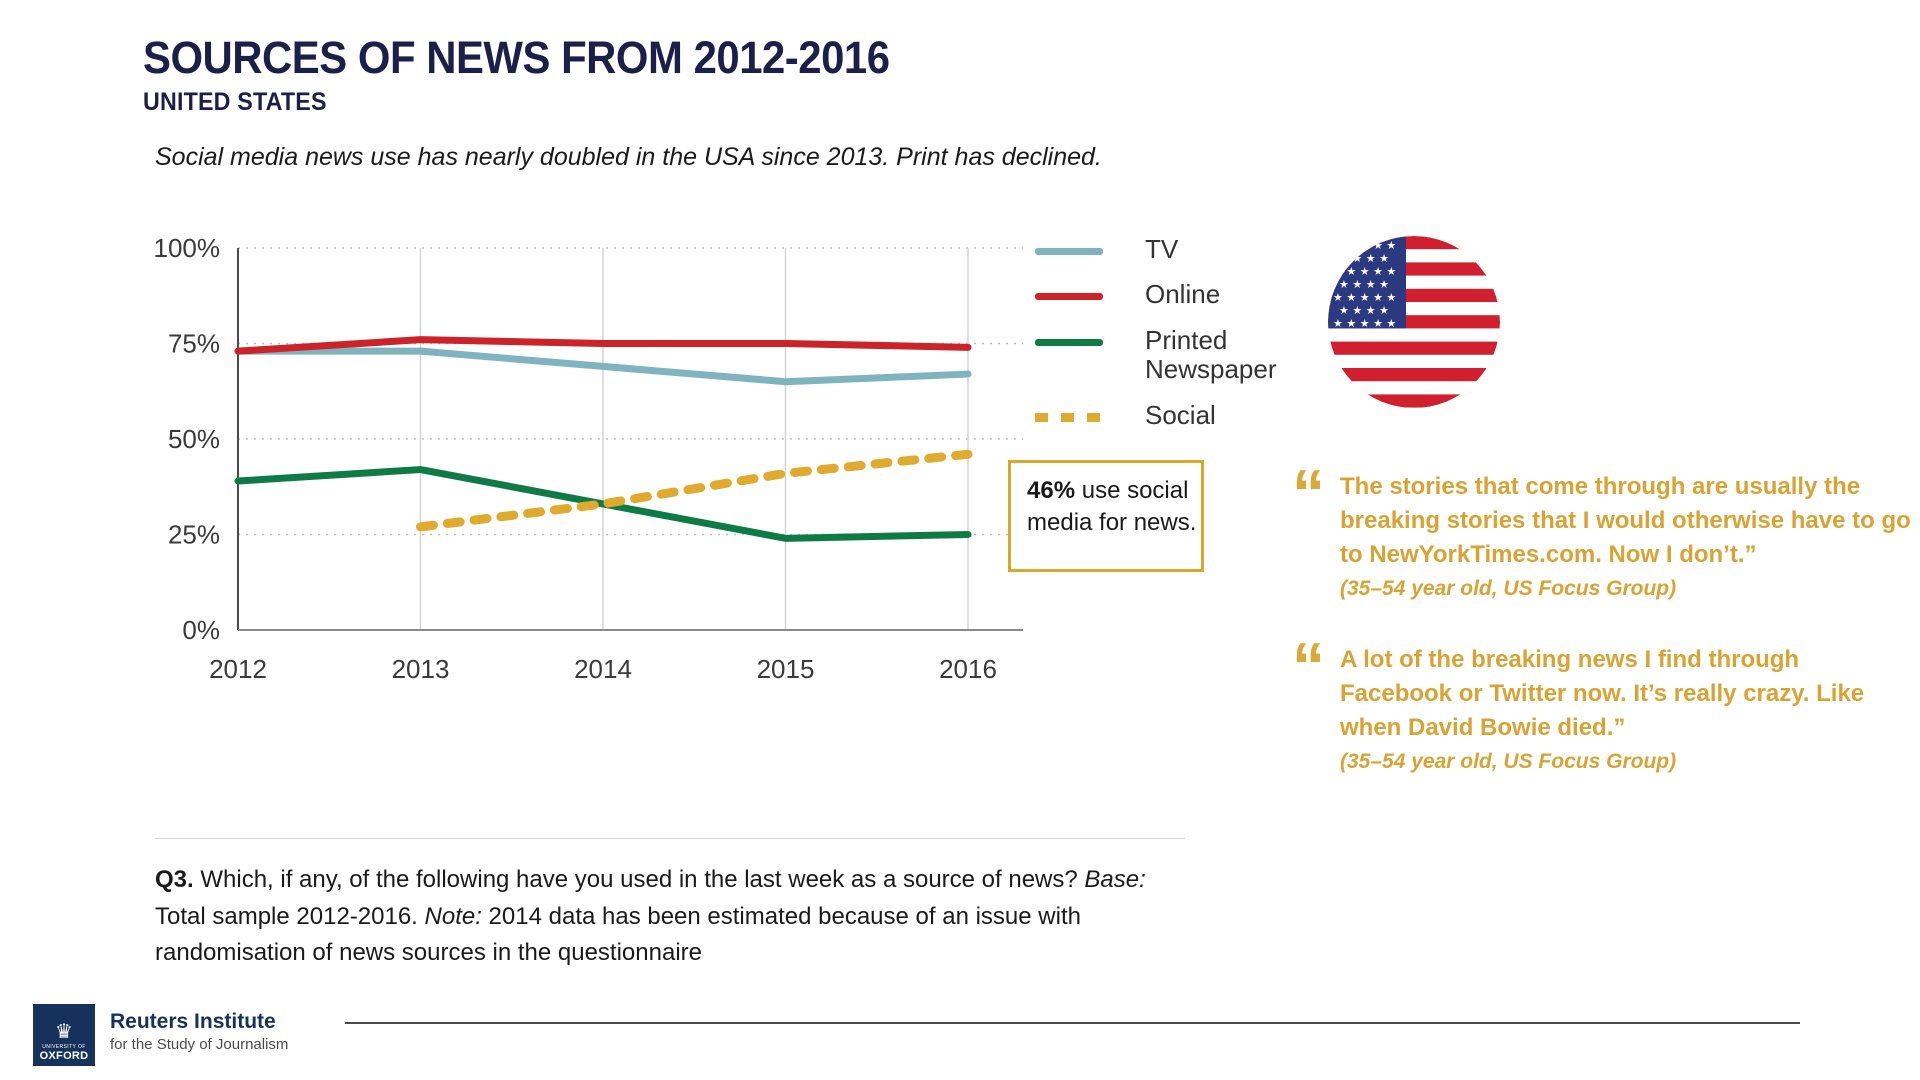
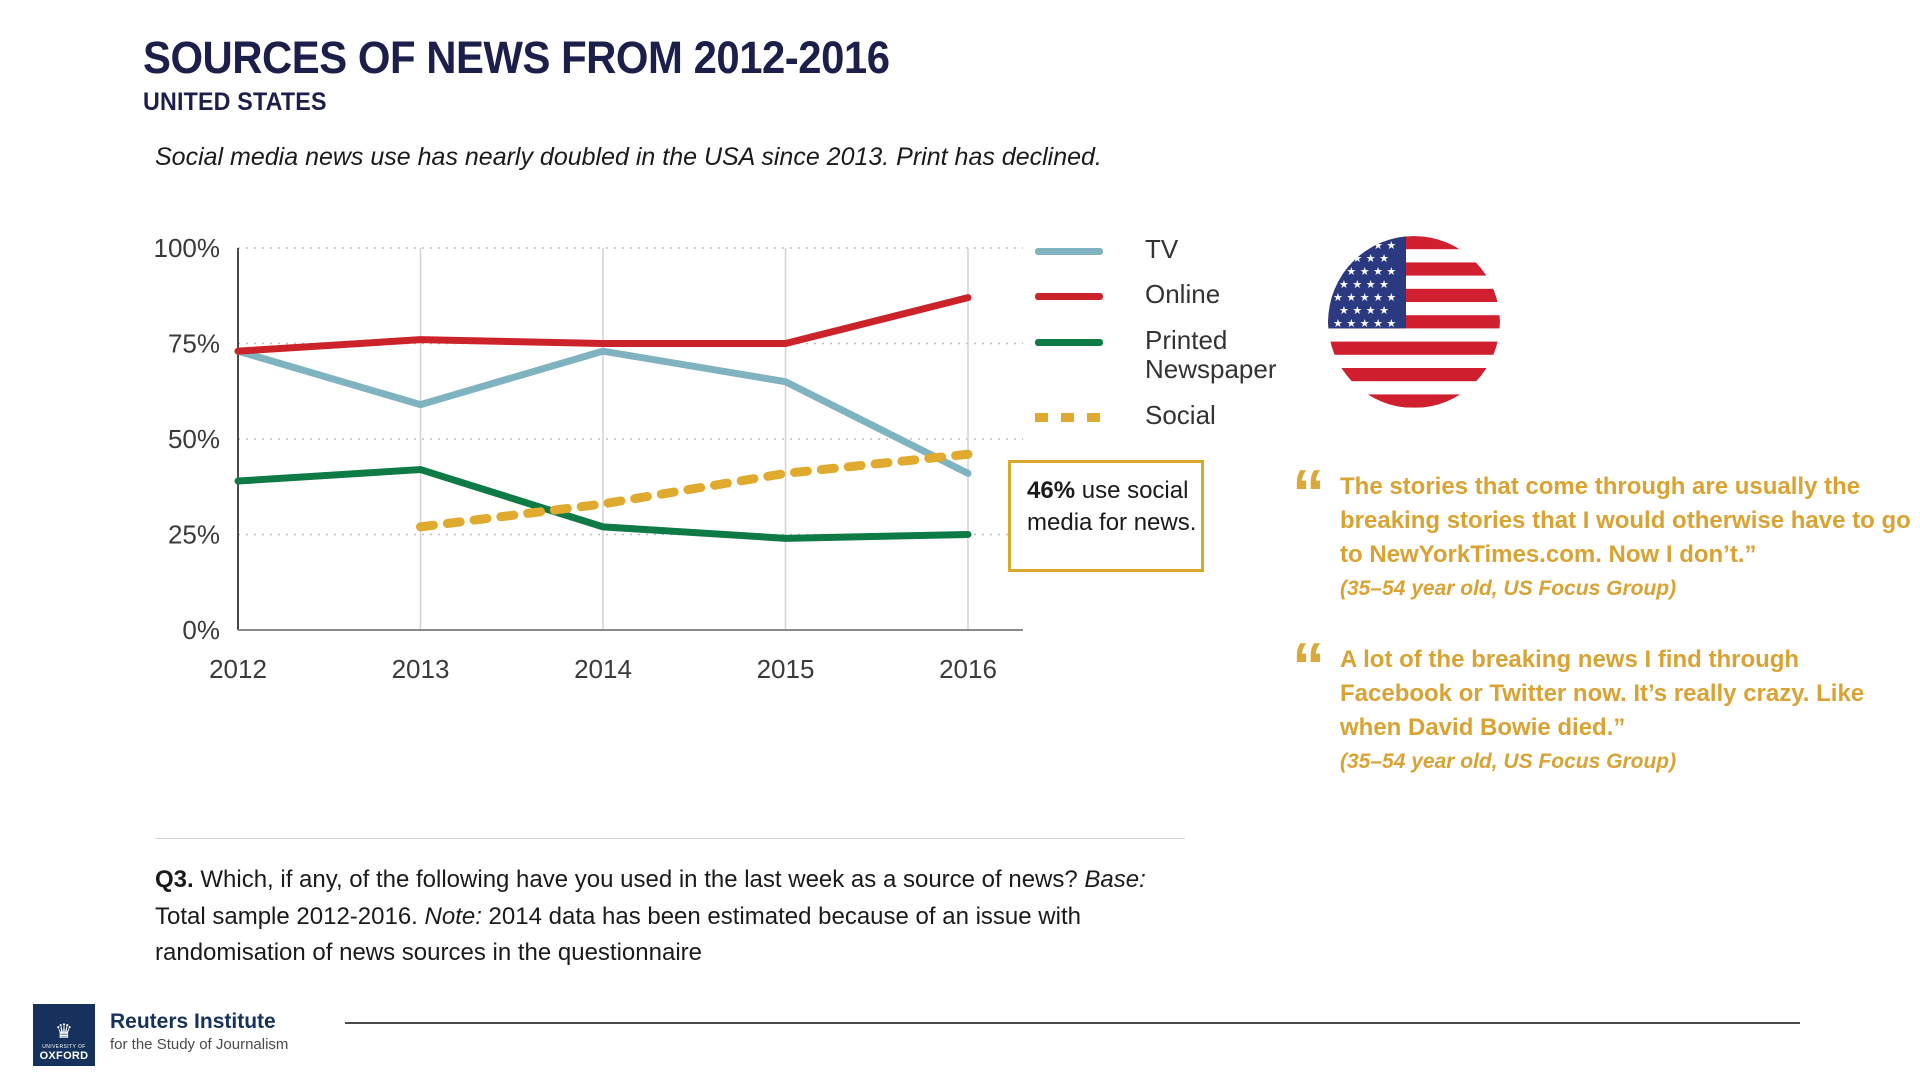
TV/2013: 73% -> 59%
TV/2014: 69% -> 73%
Printed Newspaper/2014: 33% -> 27%
TV/2016: 67% -> 41%
Online/2016: 74% -> 87%
